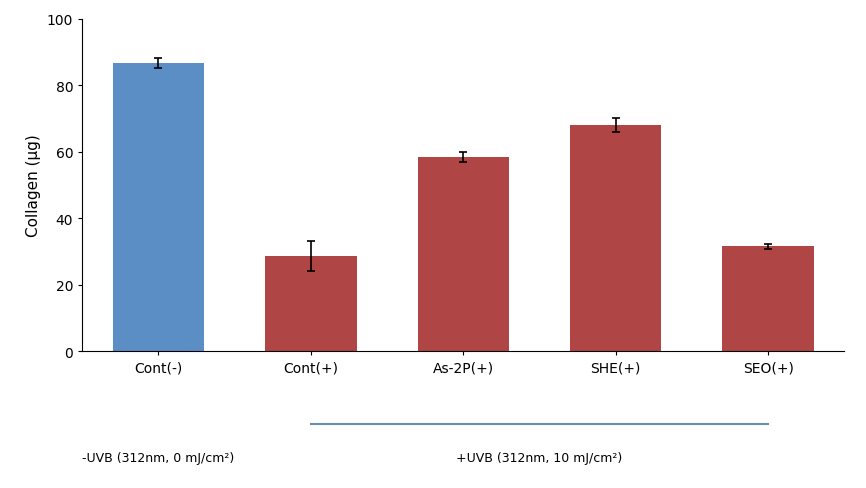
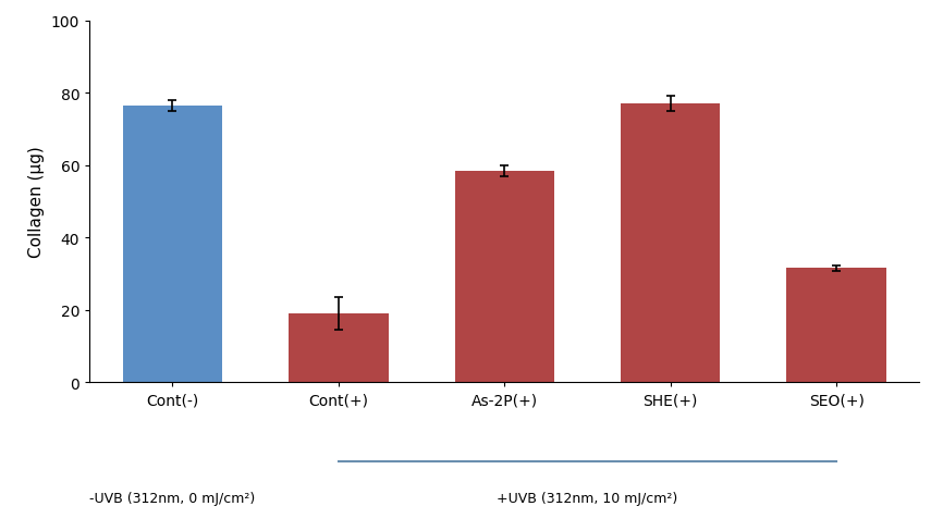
Cont(-): 86.5 -> 76.5
Cont(+): 28.5 -> 19.0
SHE(+): 68.0 -> 77.0
